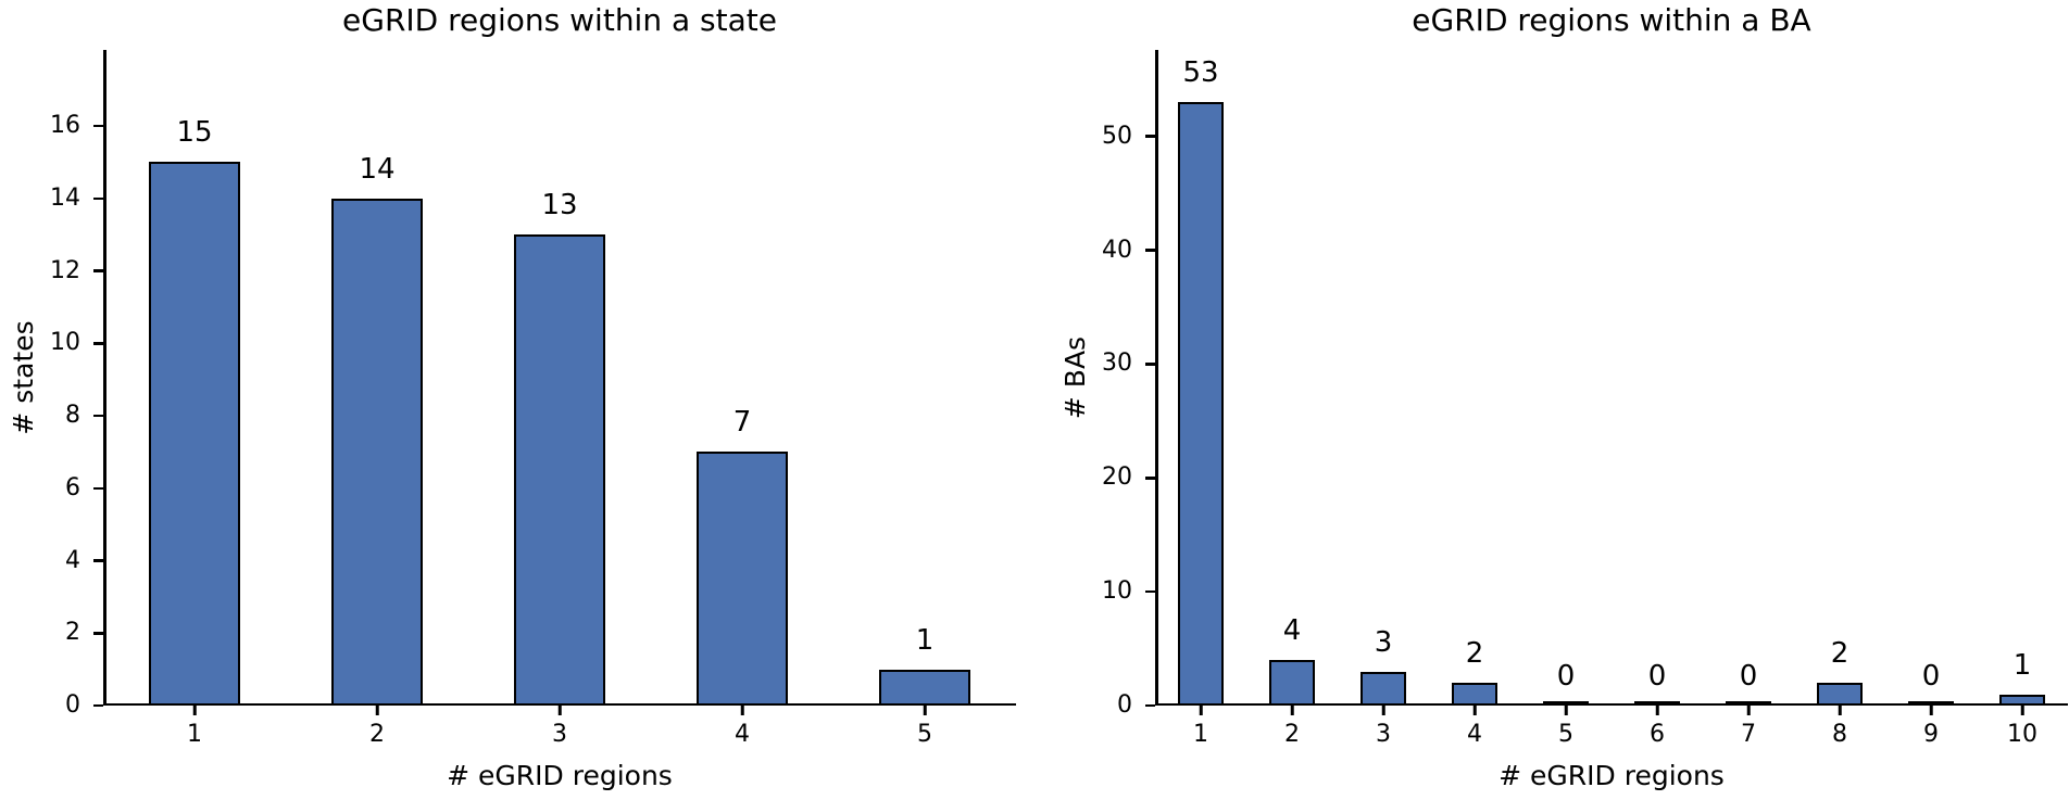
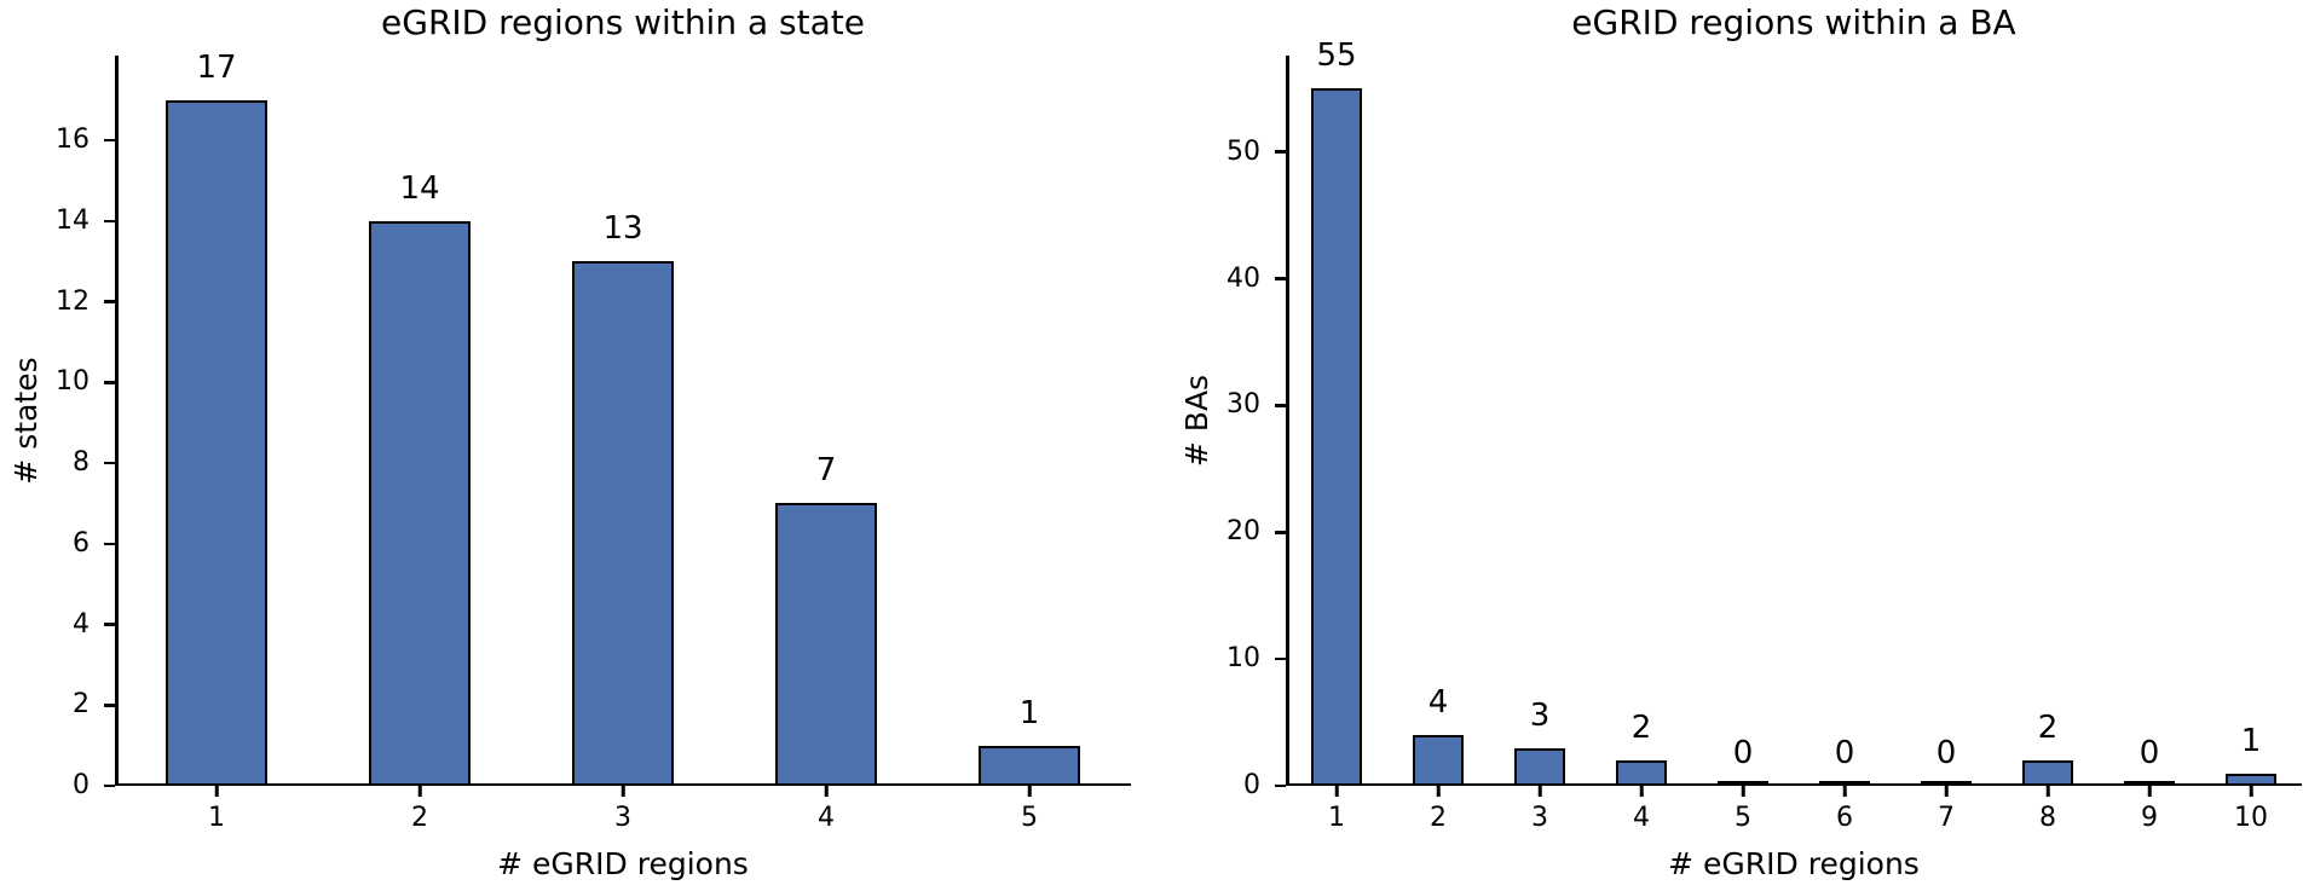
eGRID regions within a state/1: 15 -> 17
eGRID regions within a BA/1: 53 -> 55
